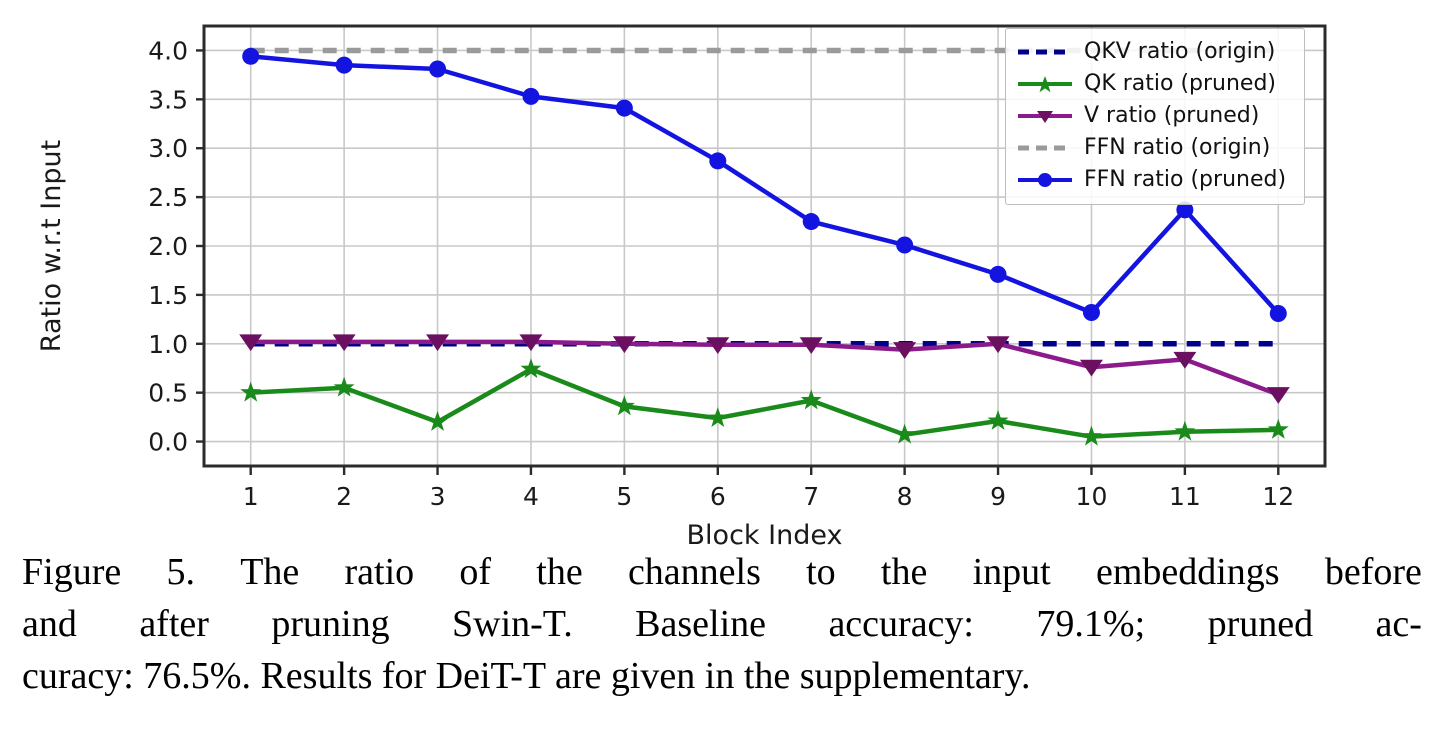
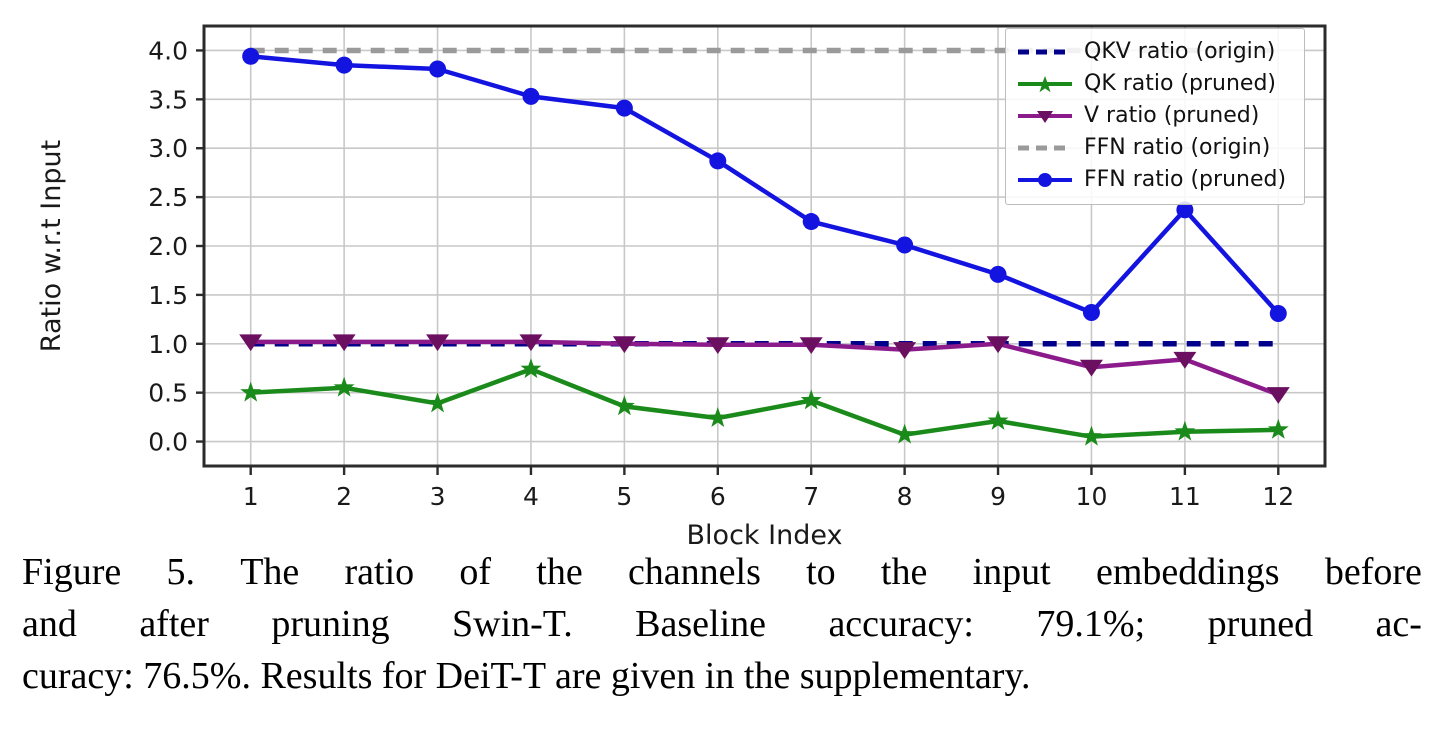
QK ratio (pruned)/3: 0.2 -> 0.4
